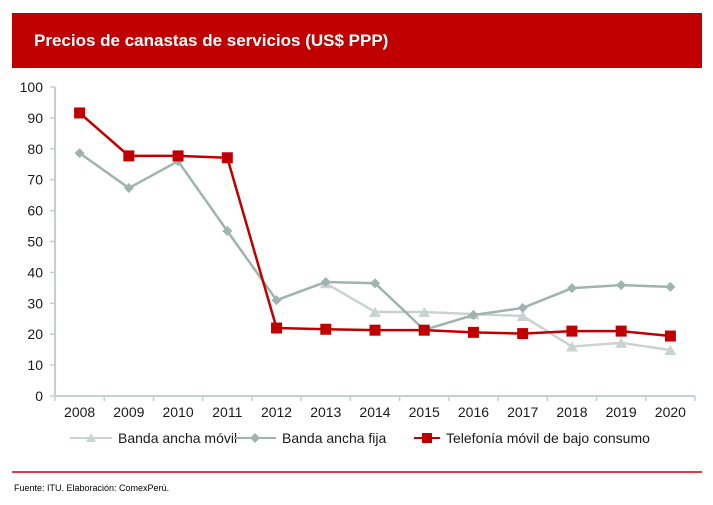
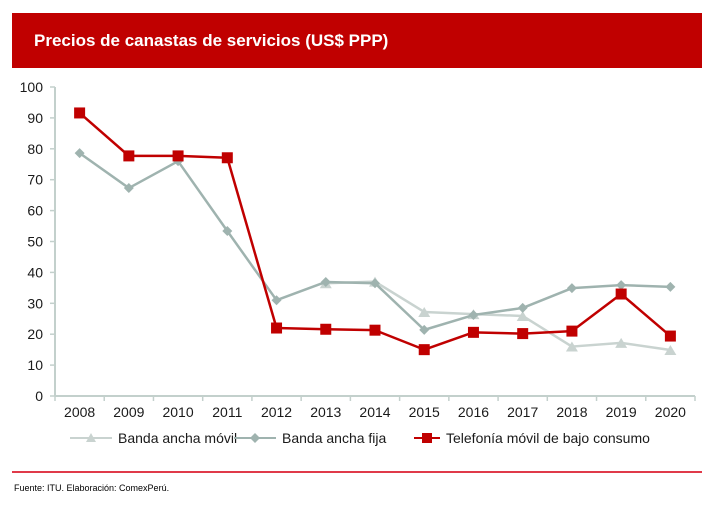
Banda ancha móvil/2014: 27 -> 37
Telefonía móvil de bajo consumo/2015: 21 -> 15
Telefonía móvil de bajo consumo/2019: 21 -> 33
